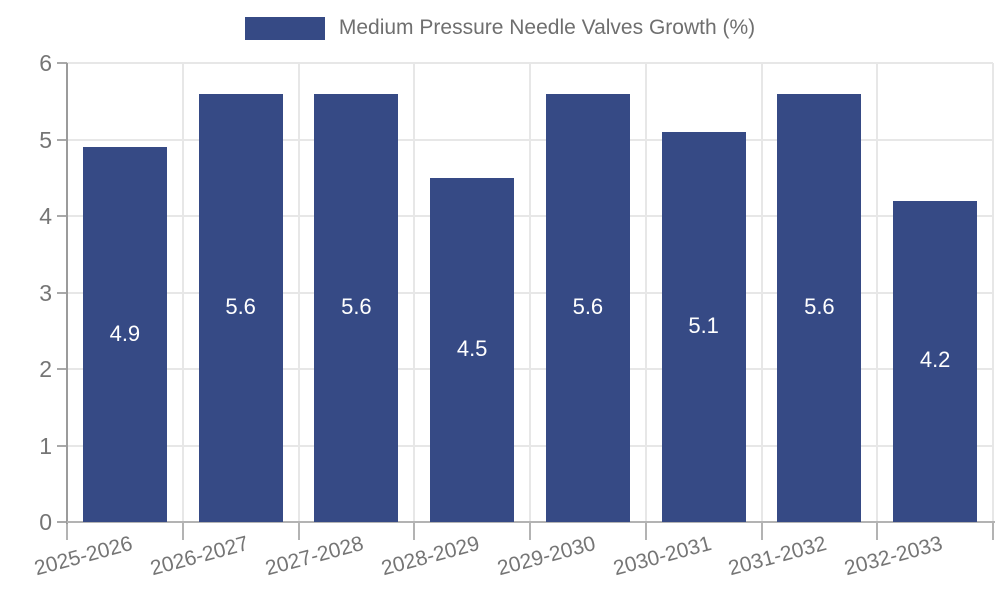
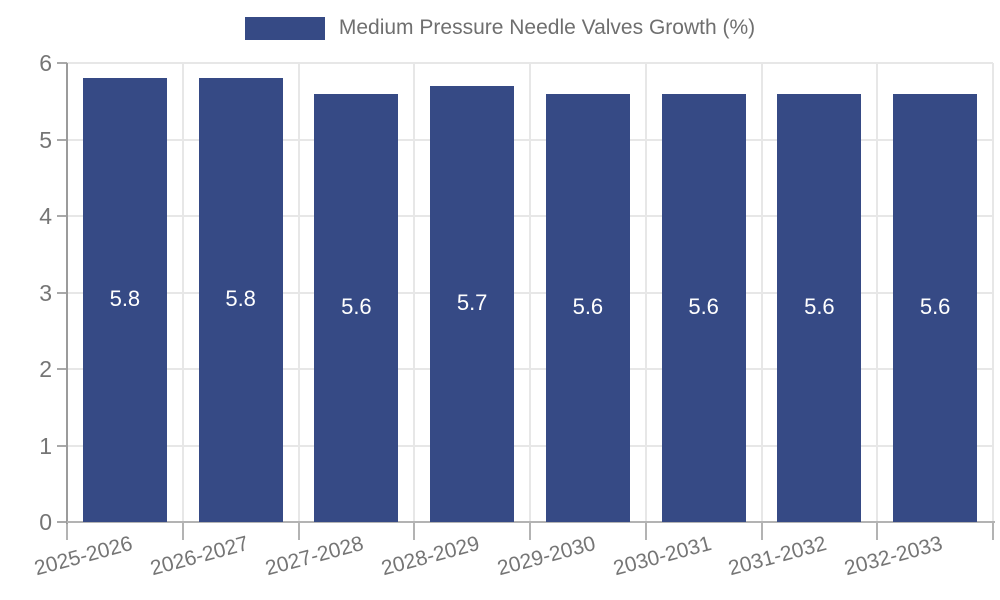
2025-2026: 4.9 -> 5.8
2026-2027: 5.6 -> 5.8
2028-2029: 4.5 -> 5.7
2030-2031: 5.1 -> 5.6
2032-2033: 4.2 -> 5.6
